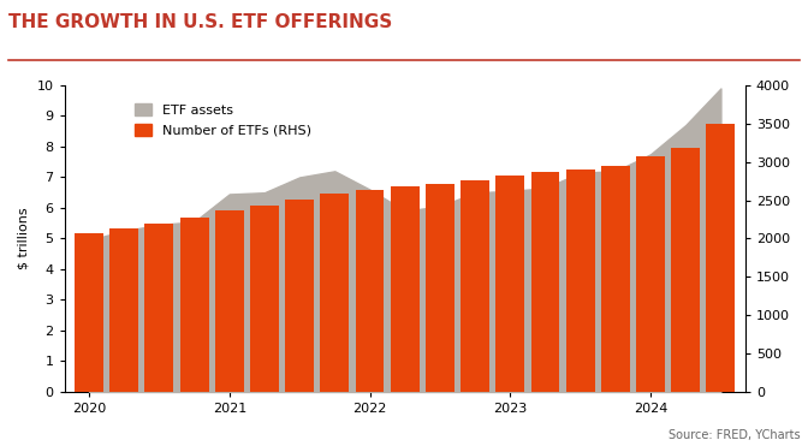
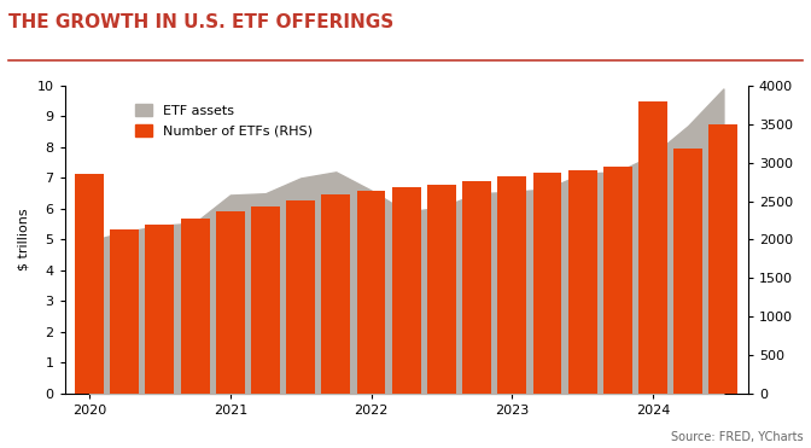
Number of ETFs (RHS)/2020: 2070 -> 2860
Number of ETFs (RHS)/2024: 3070 -> 3800
